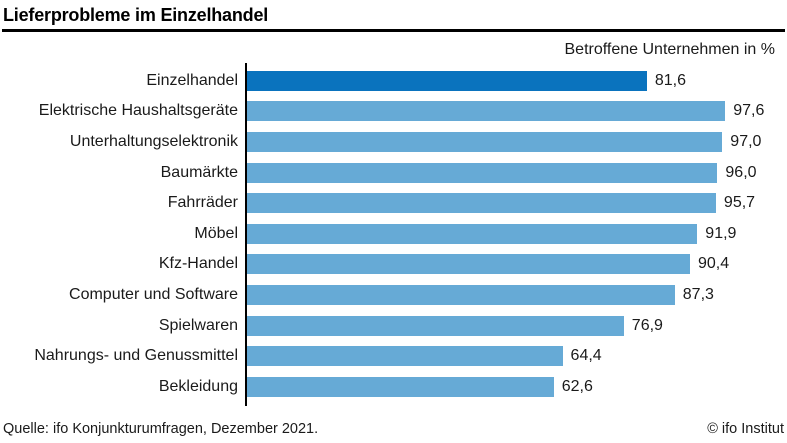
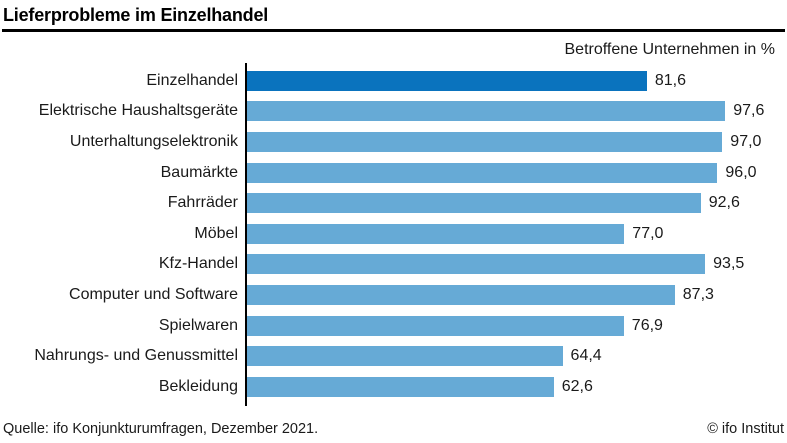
Fahrräder: 95,7 -> 92,6
Möbel: 91,9 -> 77,0
Kfz-Handel: 90,4 -> 93,5
